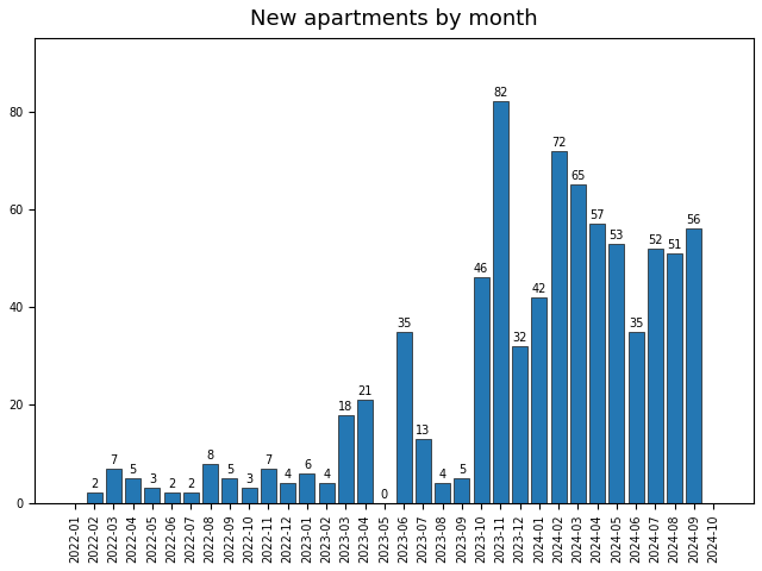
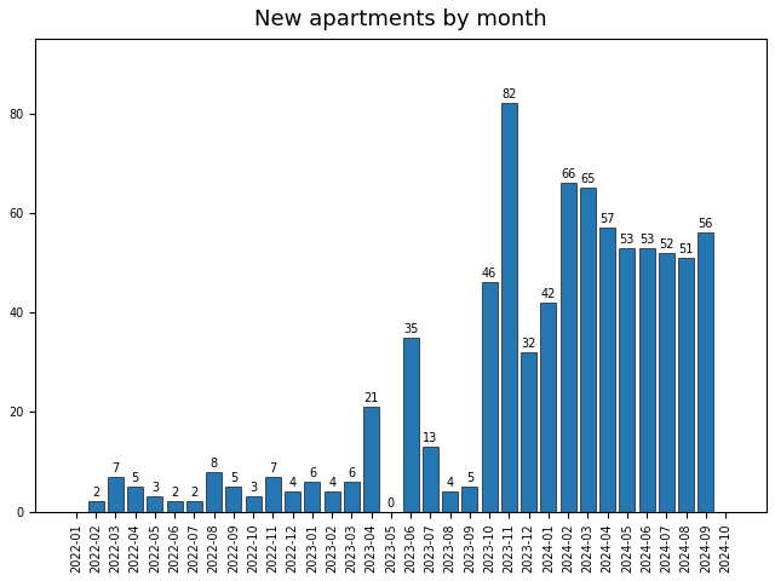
2023-03: 18 -> 6
2024-02: 72 -> 66
2024-06: 35 -> 53
